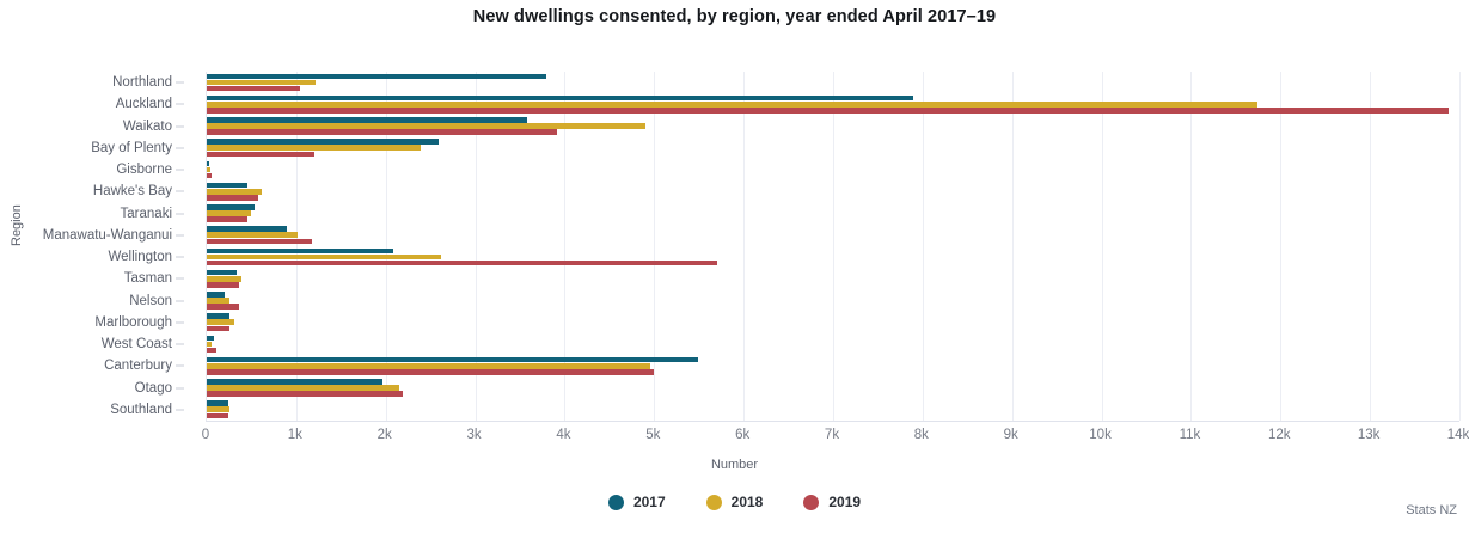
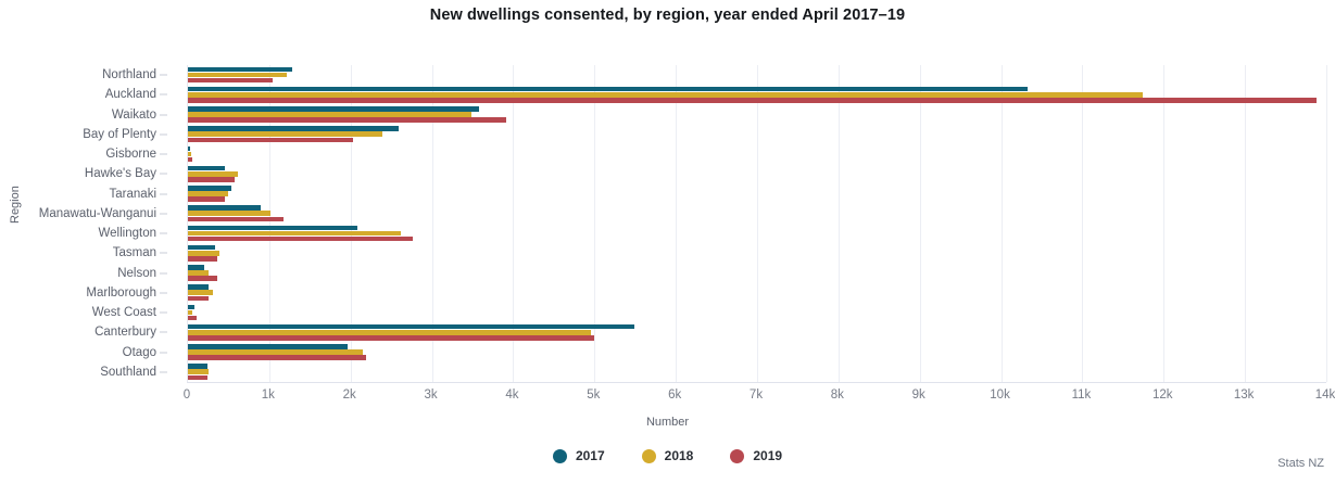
2017/Northland: 3.8k -> 1.3k
2017/Auckland: 7.9k -> 10.3k
2018/Waikato: 4.9k -> 3.5k
2019/Bay of Plenty: 1.2k -> 2.0k
2019/Wellington: 5.7k -> 2.8k
